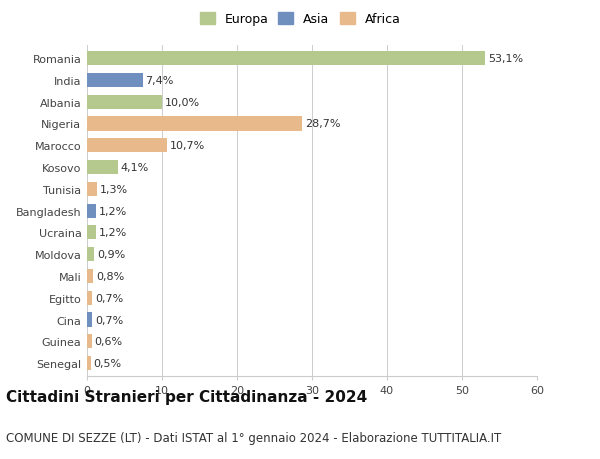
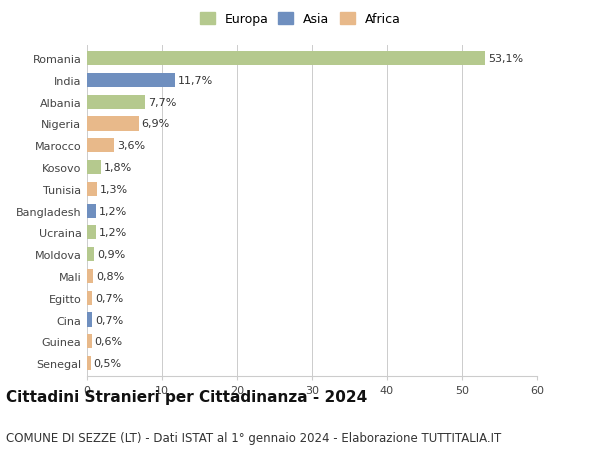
India: 7,4% -> 11,7%
Albania: 10,0% -> 7,7%
Nigeria: 28,7% -> 6,9%
Marocco: 10,7% -> 3,6%
Kosovo: 4,1% -> 1,8%
